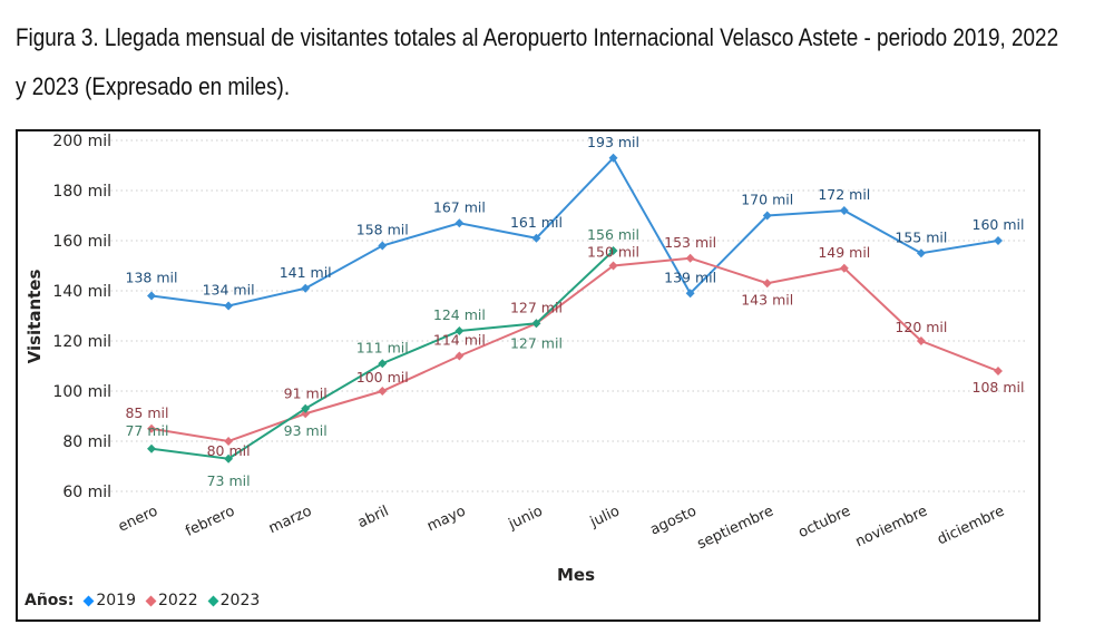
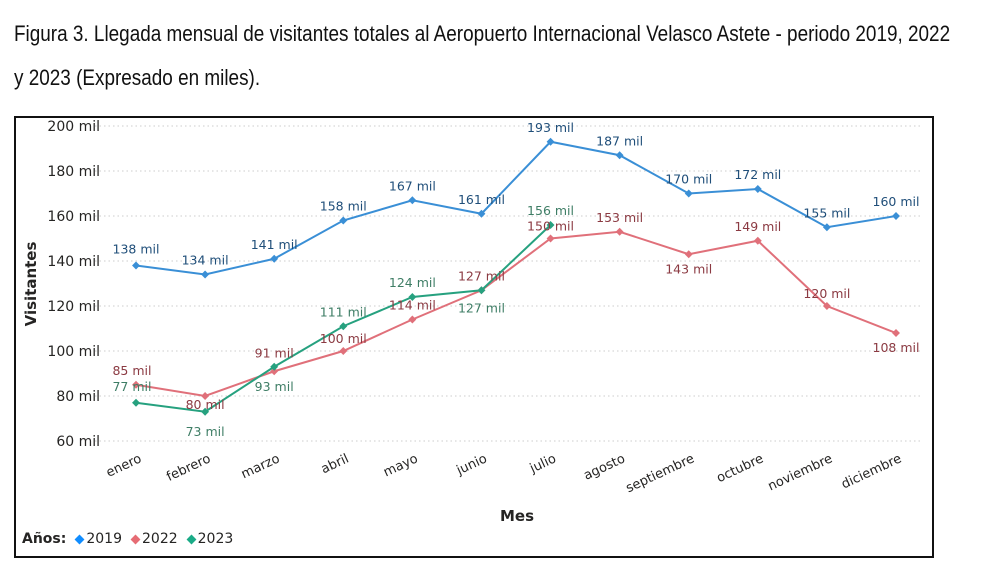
2019/agosto: 139 -> 187
